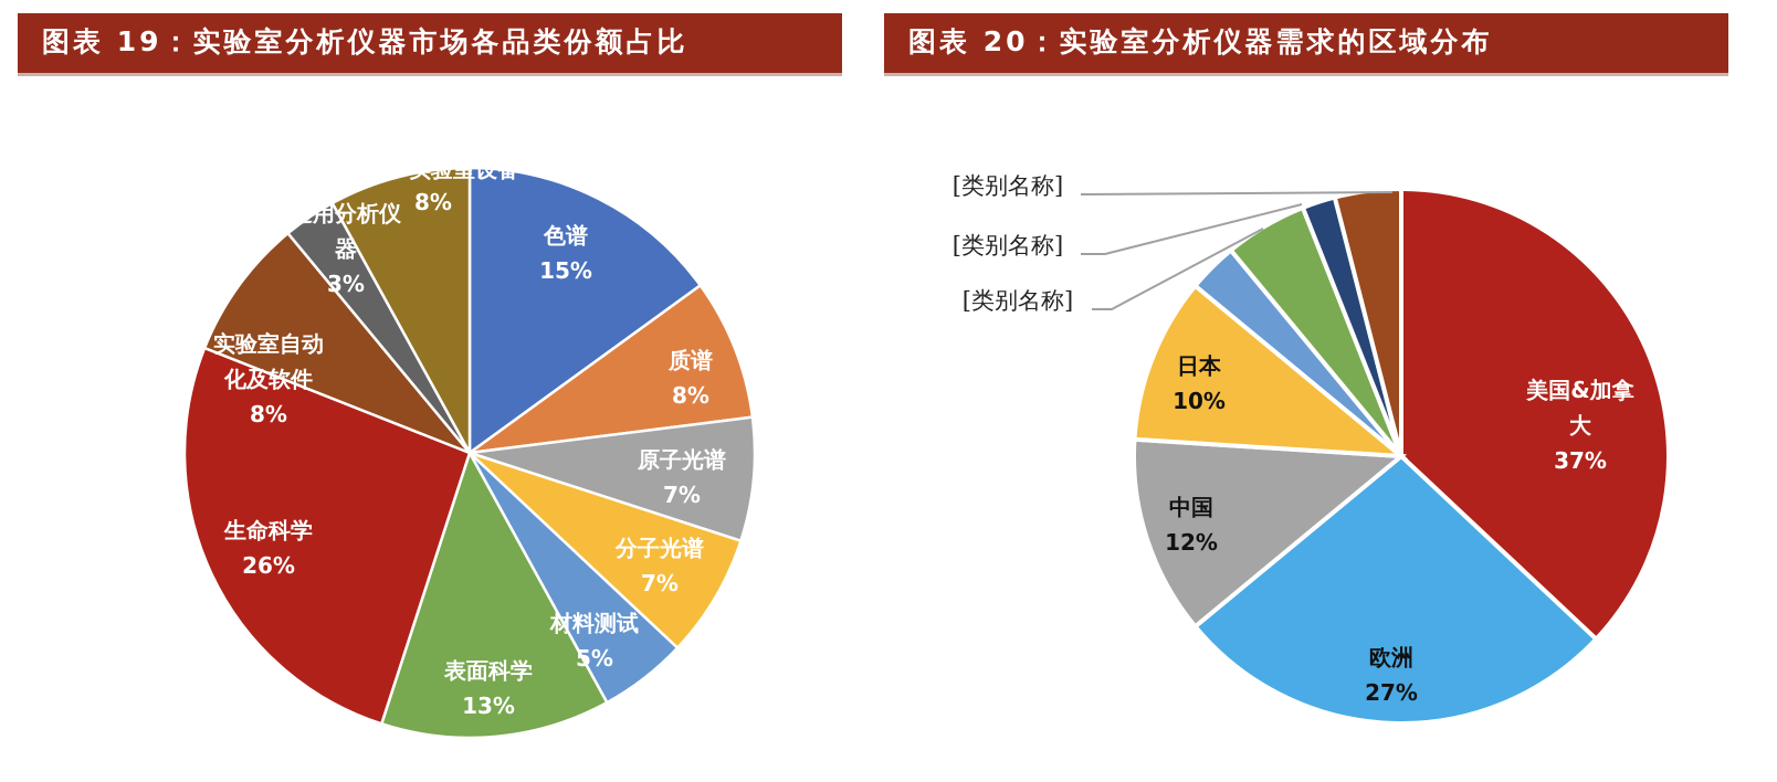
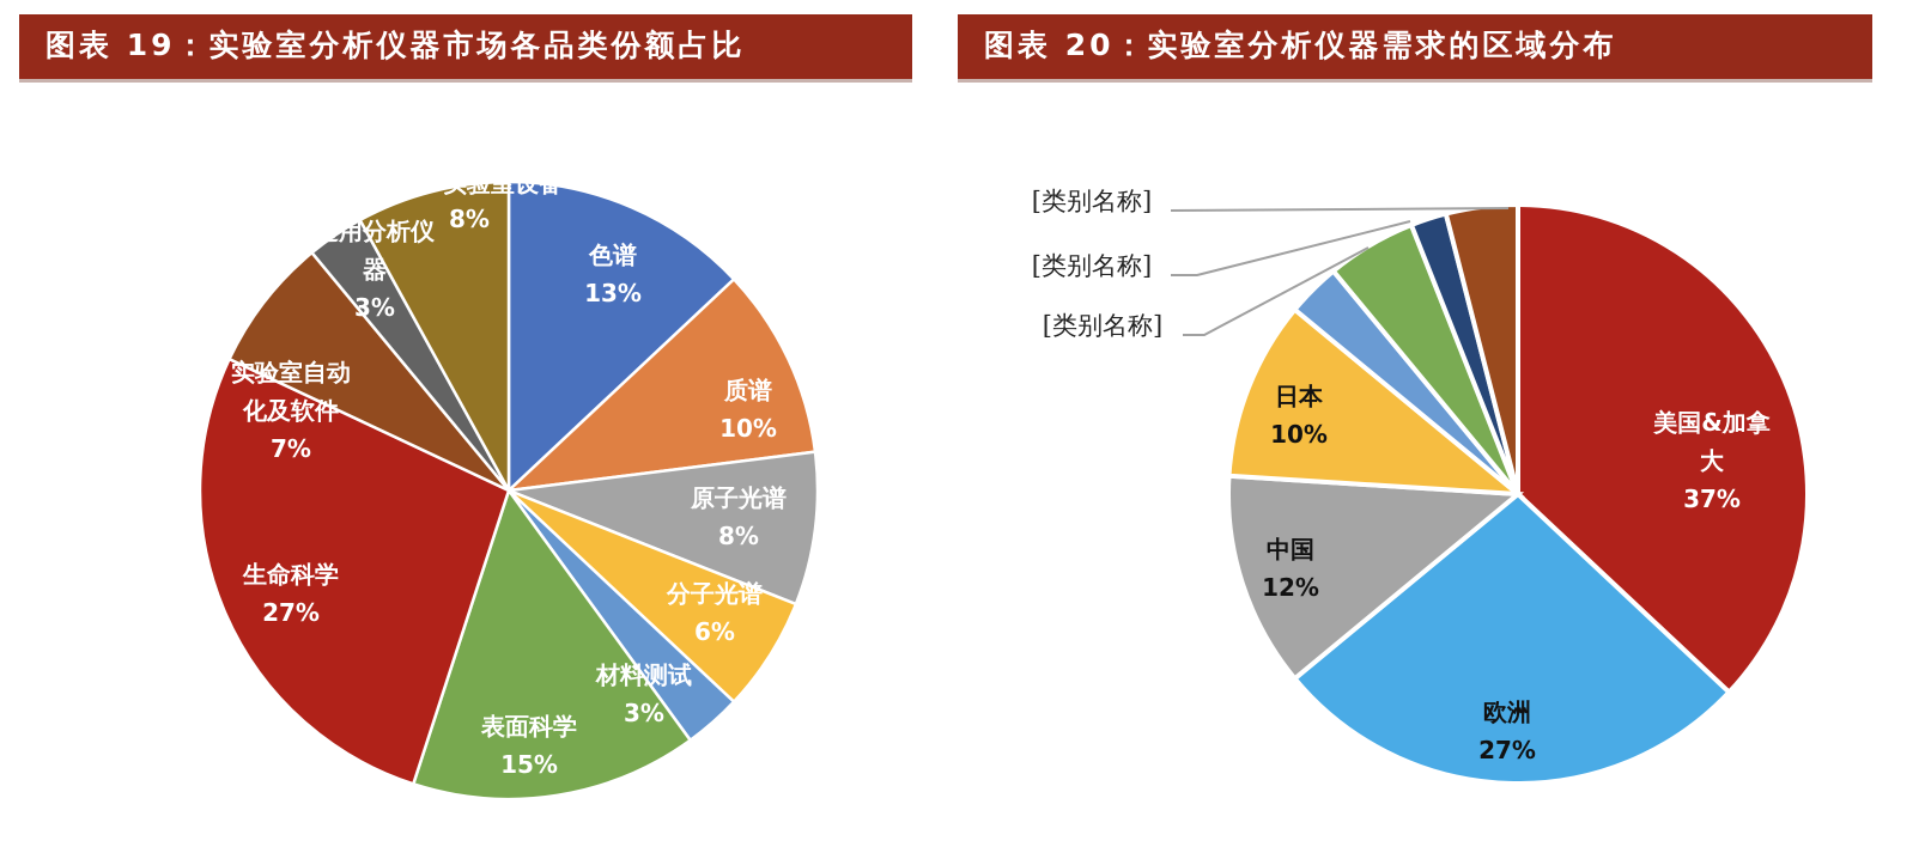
图表 19：实验室分析仪器市场各品类份额占比/色谱: 15% -> 13%
图表 19：实验室分析仪器市场各品类份额占比/质谱: 8% -> 10%
图表 19：实验室分析仪器市场各品类份额占比/原子光谱: 7% -> 8%
图表 19：实验室分析仪器市场各品类份额占比/分子光谱: 7% -> 6%
图表 19：实验室分析仪器市场各品类份额占比/材料测试: 5% -> 3%
图表 19：实验室分析仪器市场各品类份额占比/表面科学: 13% -> 15%
图表 19：实验室分析仪器市场各品类份额占比/生命科学: 26% -> 27%
图表 19：实验室分析仪器市场各品类份额占比/实验室自动化及软件: 8% -> 7%
